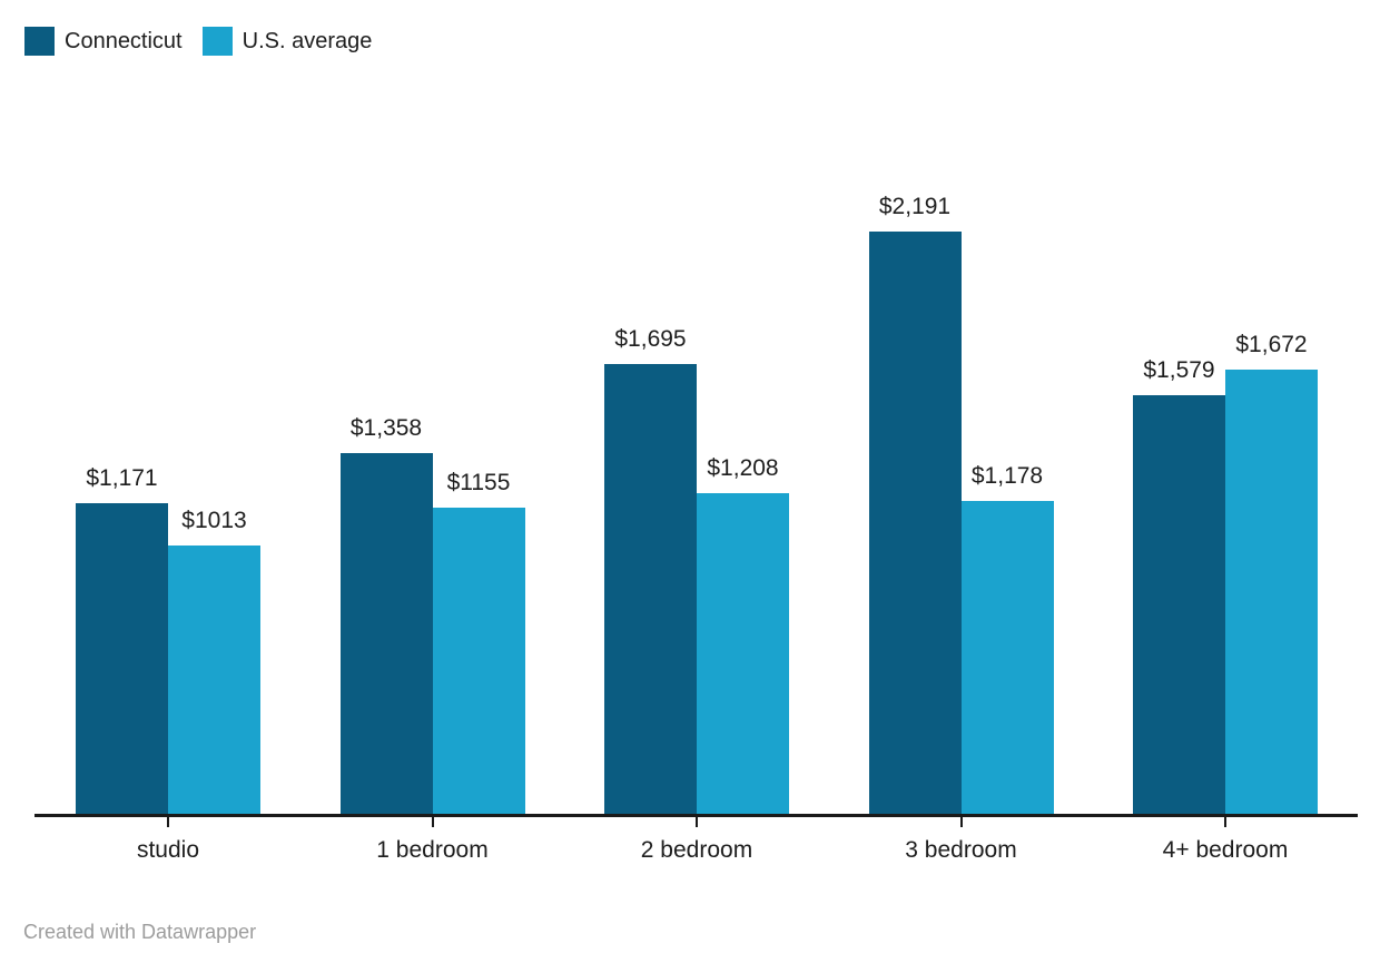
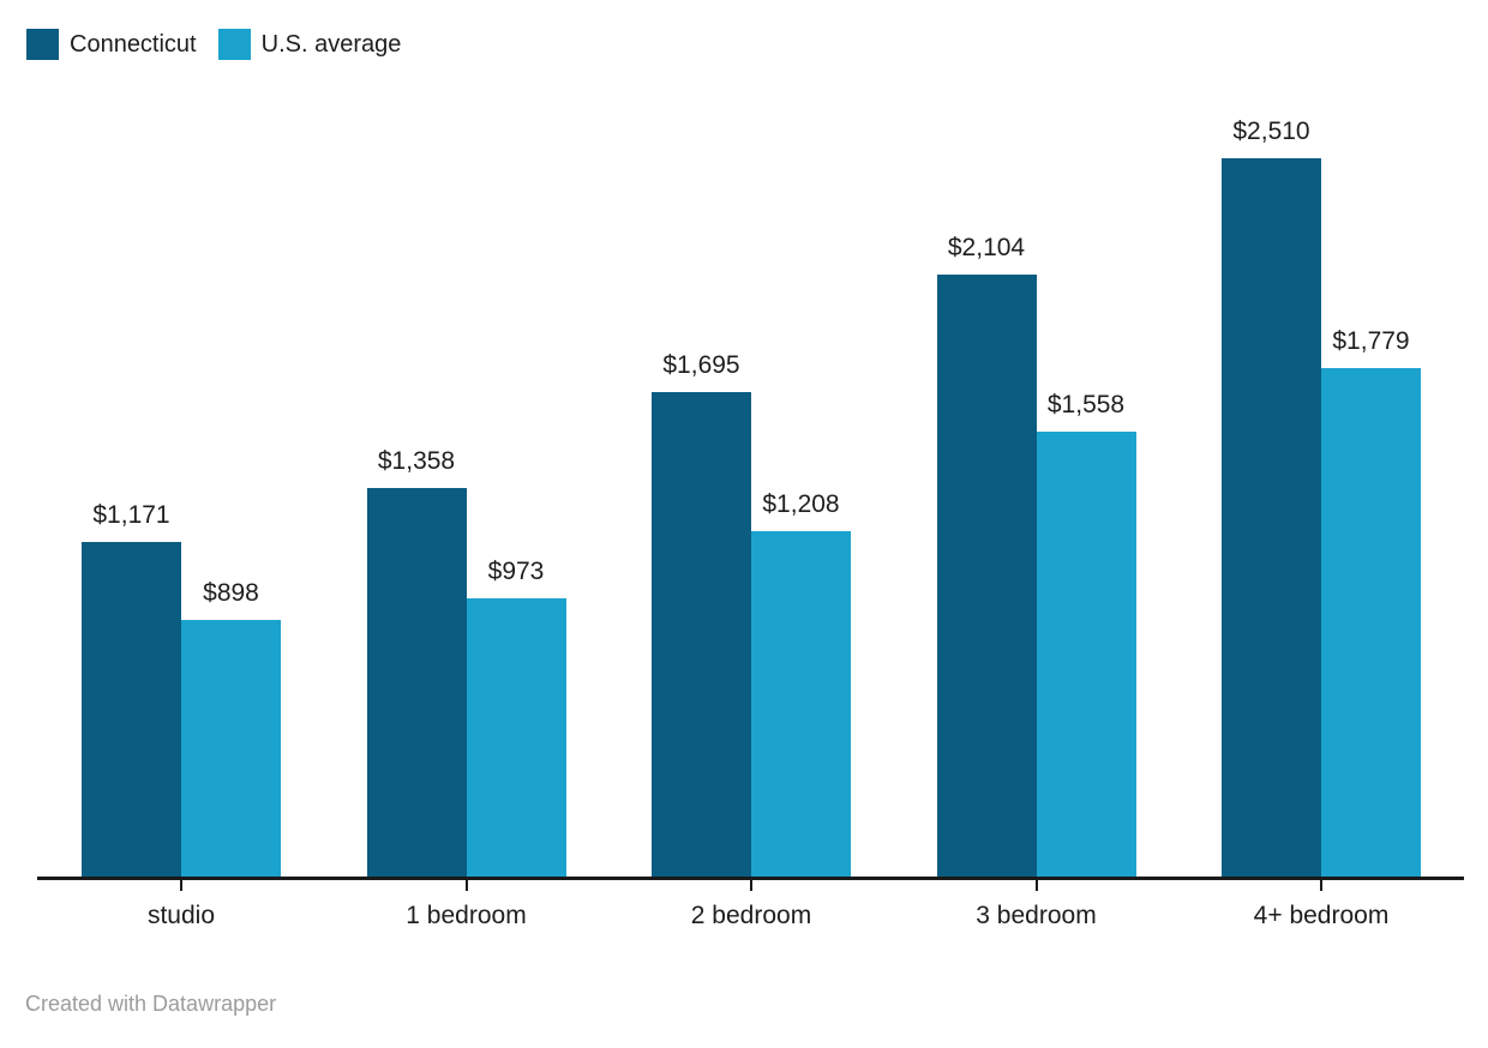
U.S. average/studio: $1013 -> $898
U.S. average/1 bedroom: $1155 -> $973
Connecticut/3 bedroom: $2,191 -> $2,104
U.S. average/3 bedroom: $1,178 -> $1,558
Connecticut/4+ bedroom: $1,579 -> $2,510
U.S. average/4+ bedroom: $1,672 -> $1,779
